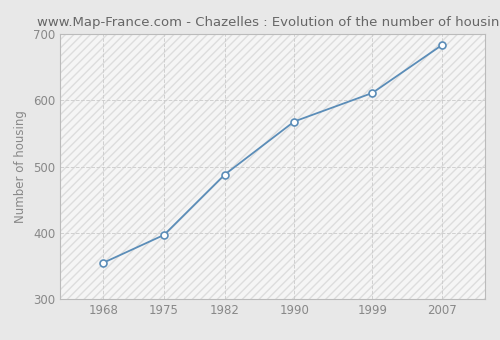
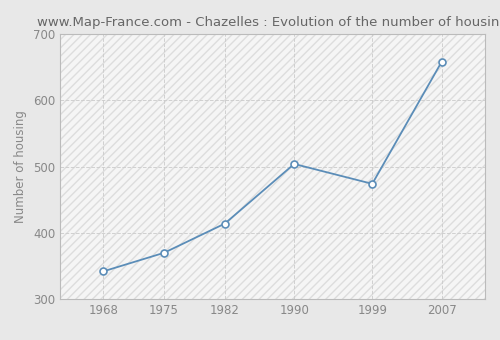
1968: 355 -> 342
1975: 397 -> 370
1982: 488 -> 414
1990: 568 -> 504
1999: 611 -> 474
2007: 683 -> 658
